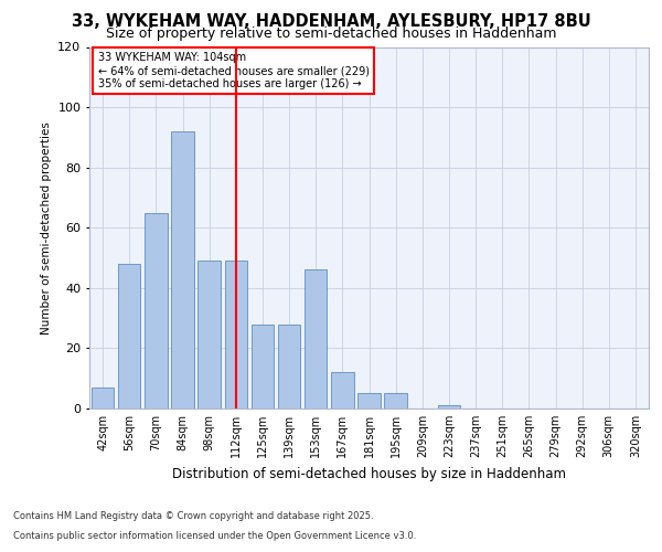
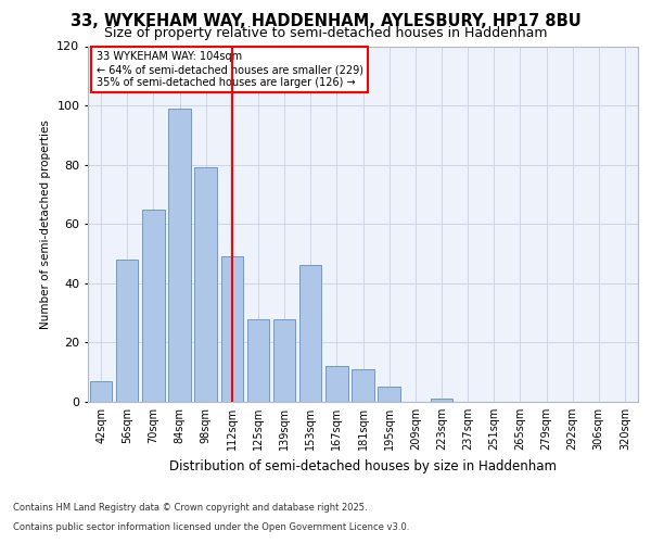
84sqm: 92 -> 99
98sqm: 49 -> 79
181sqm: 5 -> 11
